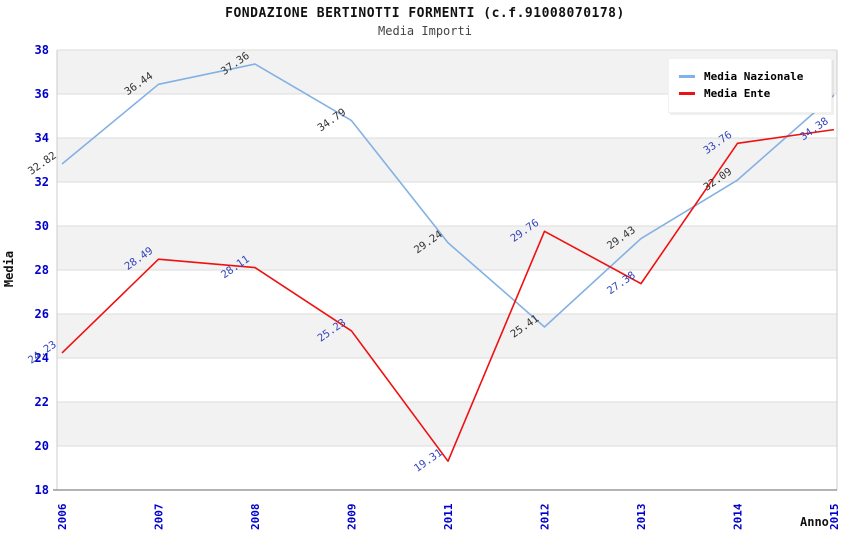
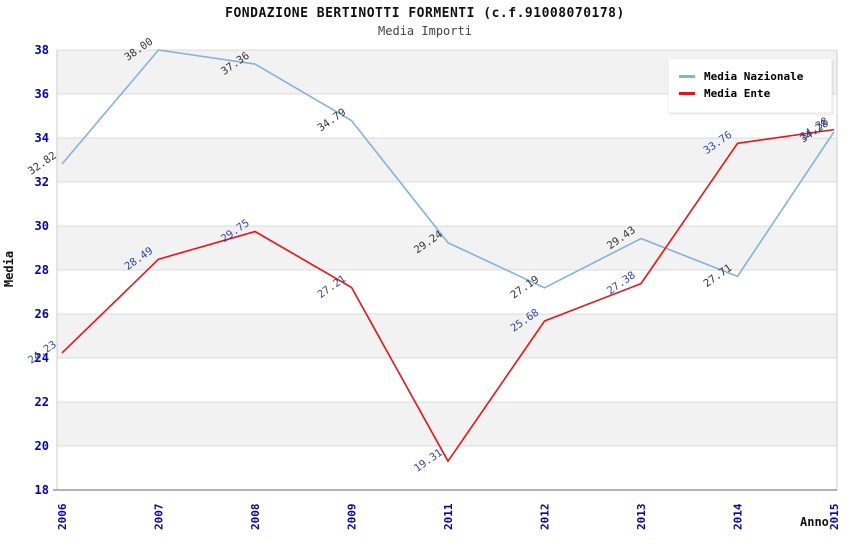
Media Nazionale/2007: 36.44 -> 38.00
Media Ente/2008: 28.11 -> 29.75
Media Ente/2009: 25.23 -> 27.21
Media Nazionale/2012: 25.41 -> 27.19
Media Ente/2012: 29.76 -> 25.68
Media Nazionale/2014: 32.09 -> 27.71
Media Nazionale/2015: 35.95 -> 34.28
